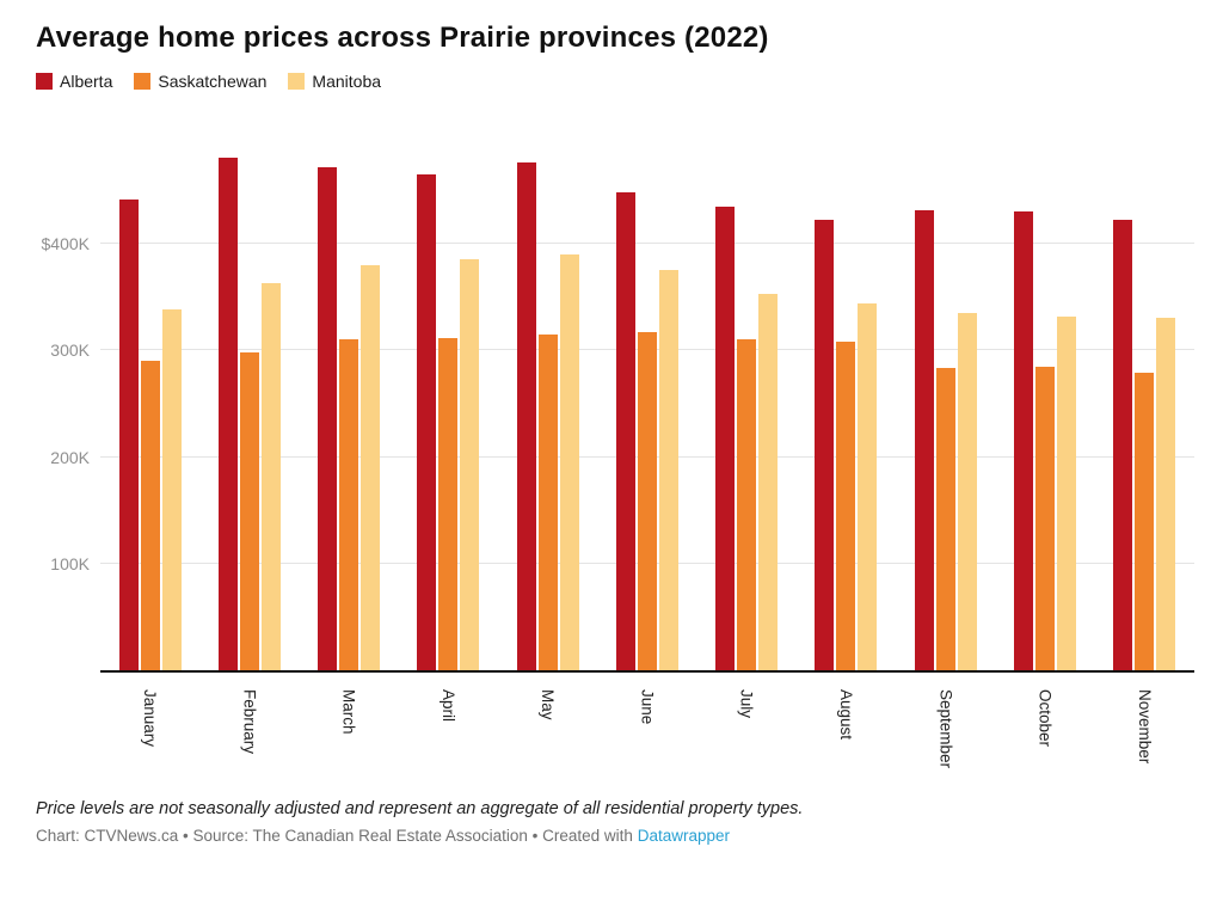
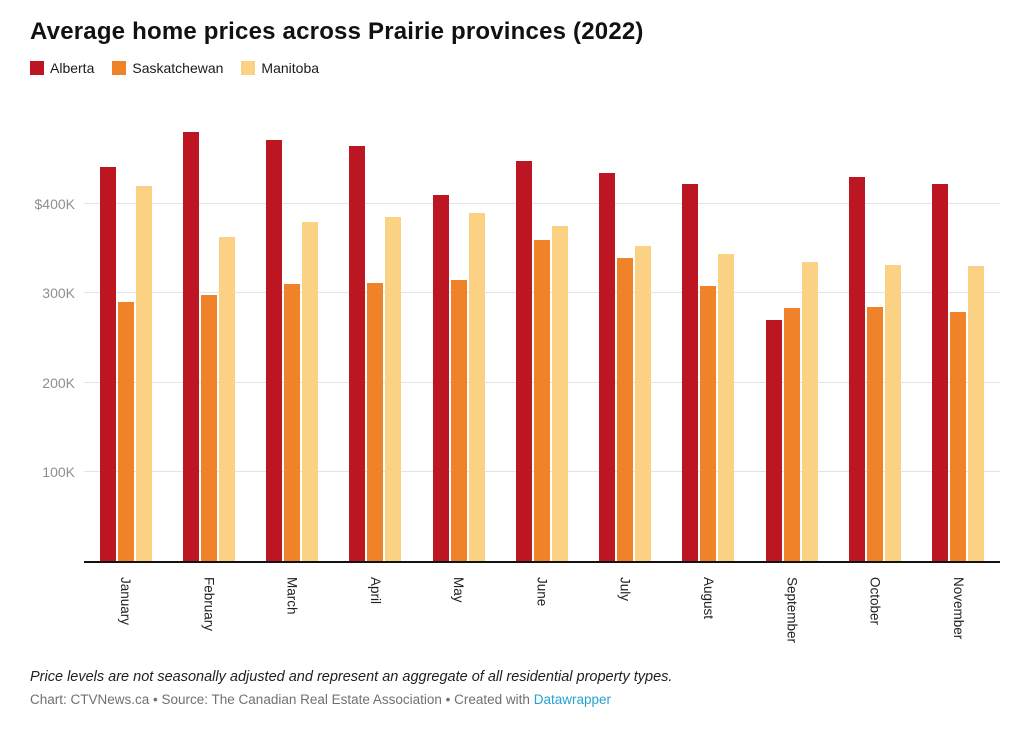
Manitoba/January: $340K -> $420K
Alberta/May: $480K -> $410K
Saskatchewan/June: $320K -> $360K
Saskatchewan/July: $310K -> $340K
Alberta/September: $430K -> $270K
